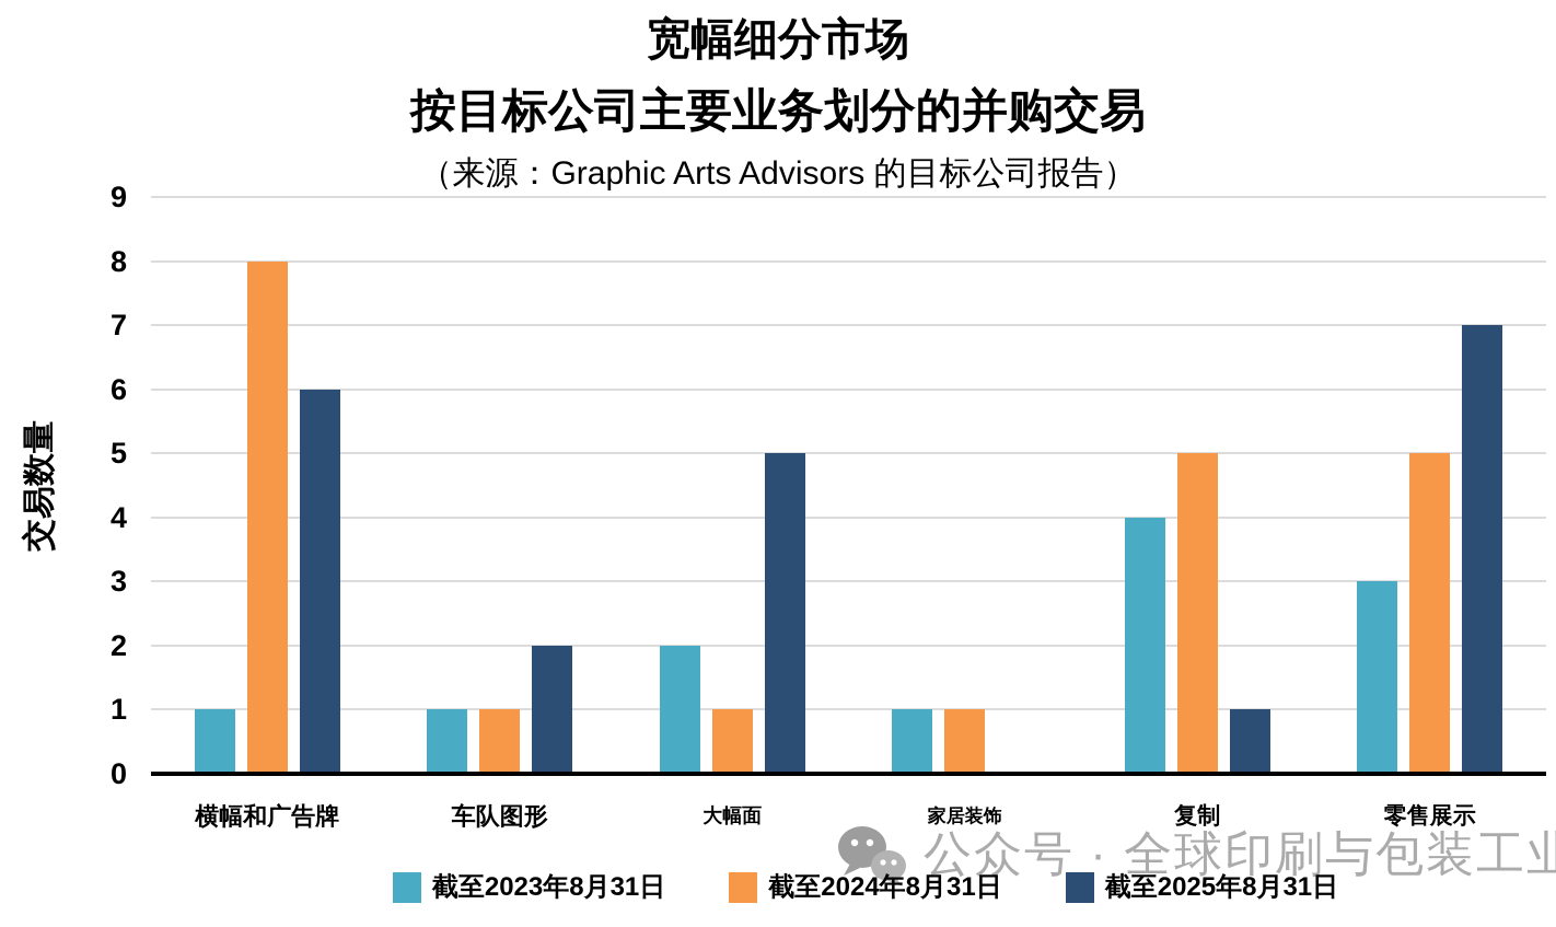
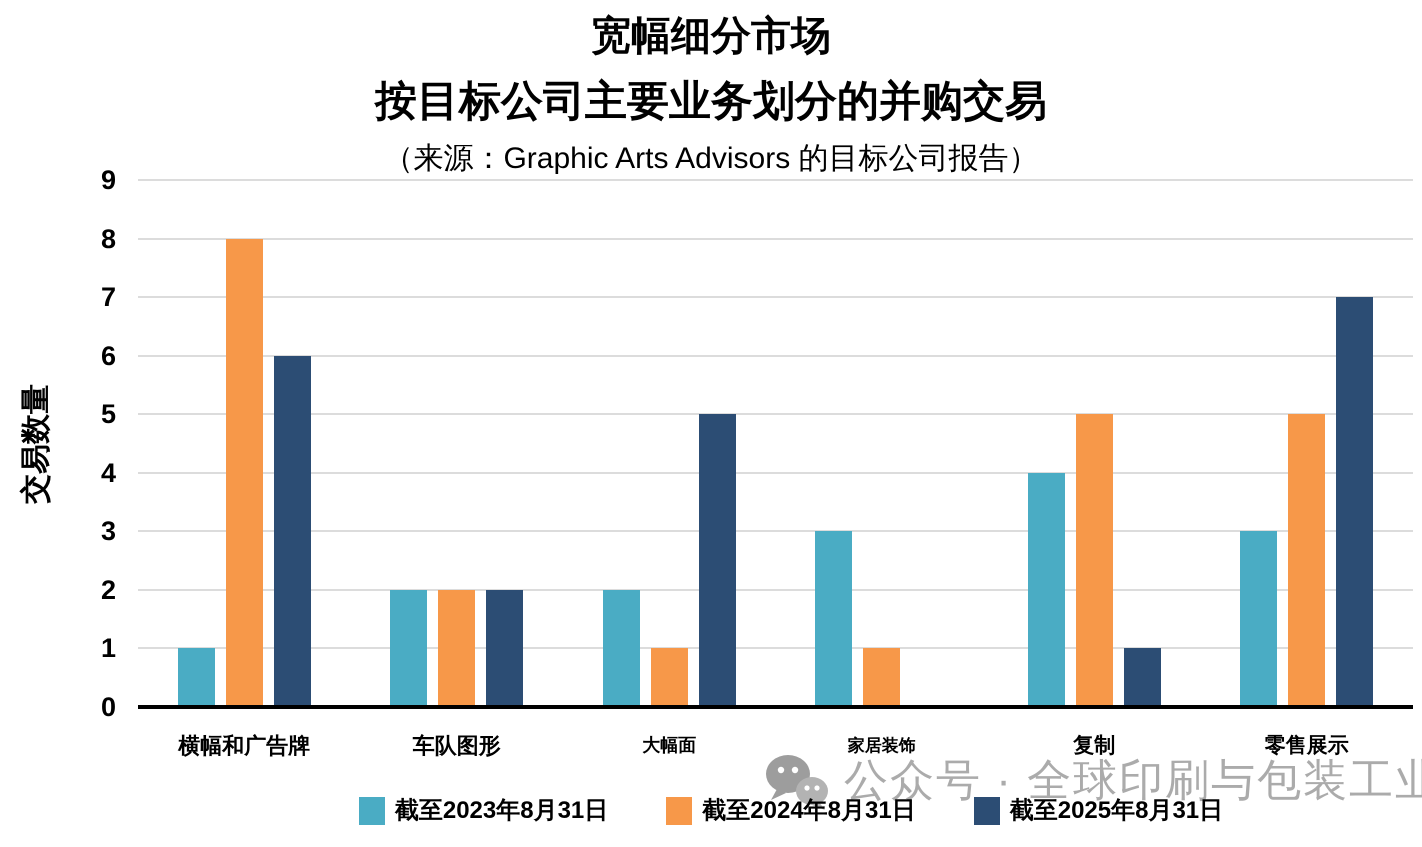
截至2023年8月31日/车队图形: 1 -> 2
截至2024年8月31日/车队图形: 1 -> 2
截至2023年8月31日/家居装饰: 1 -> 3
